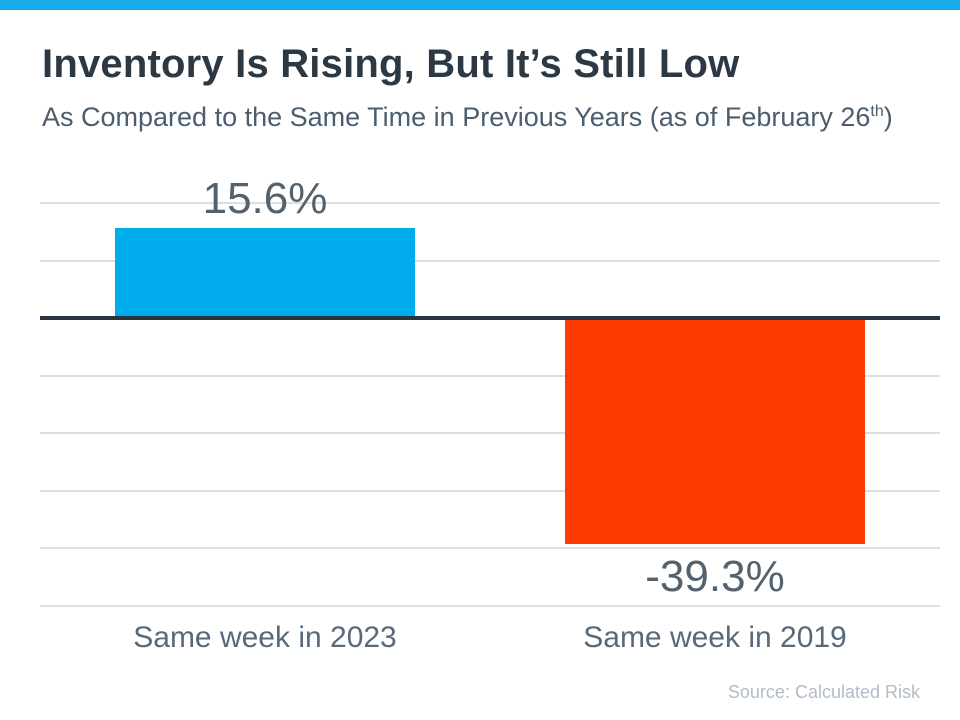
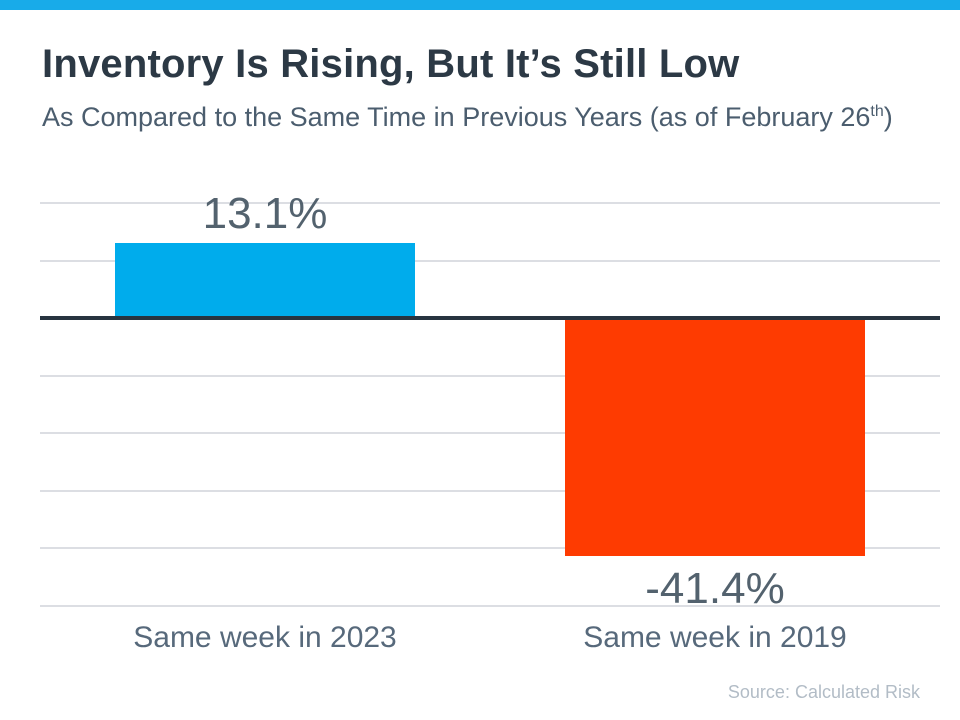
Same week in 2023: 15.6% -> 13.1%
Same week in 2019: -39.3% -> -41.4%
